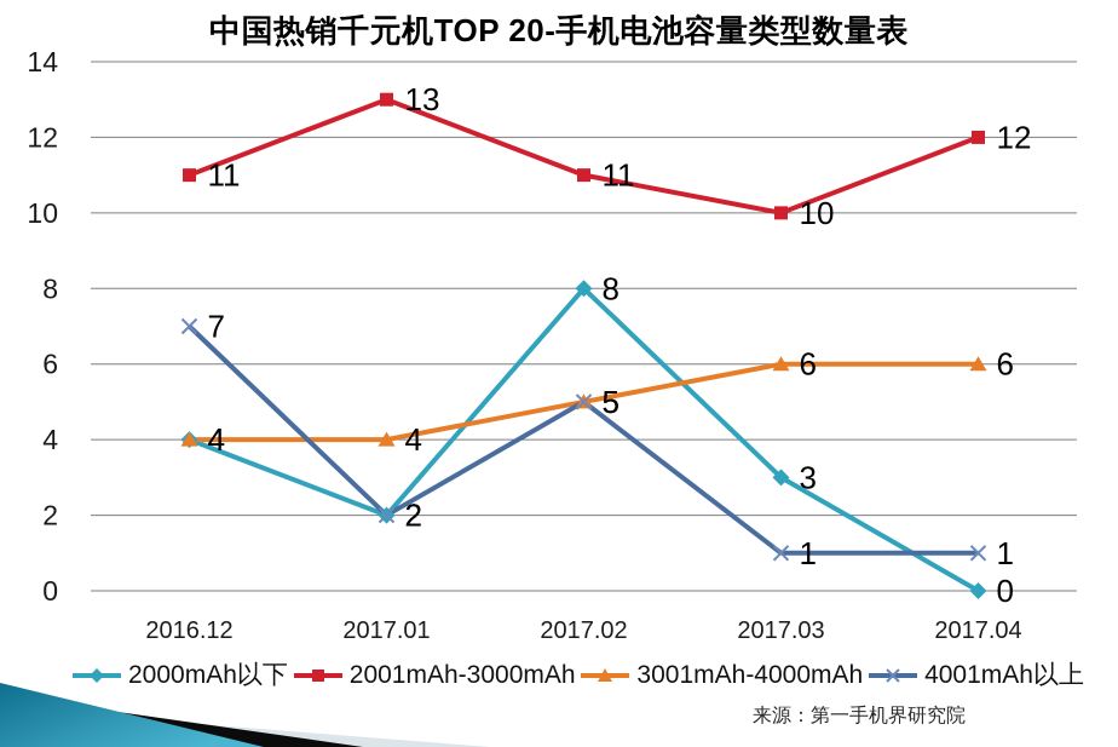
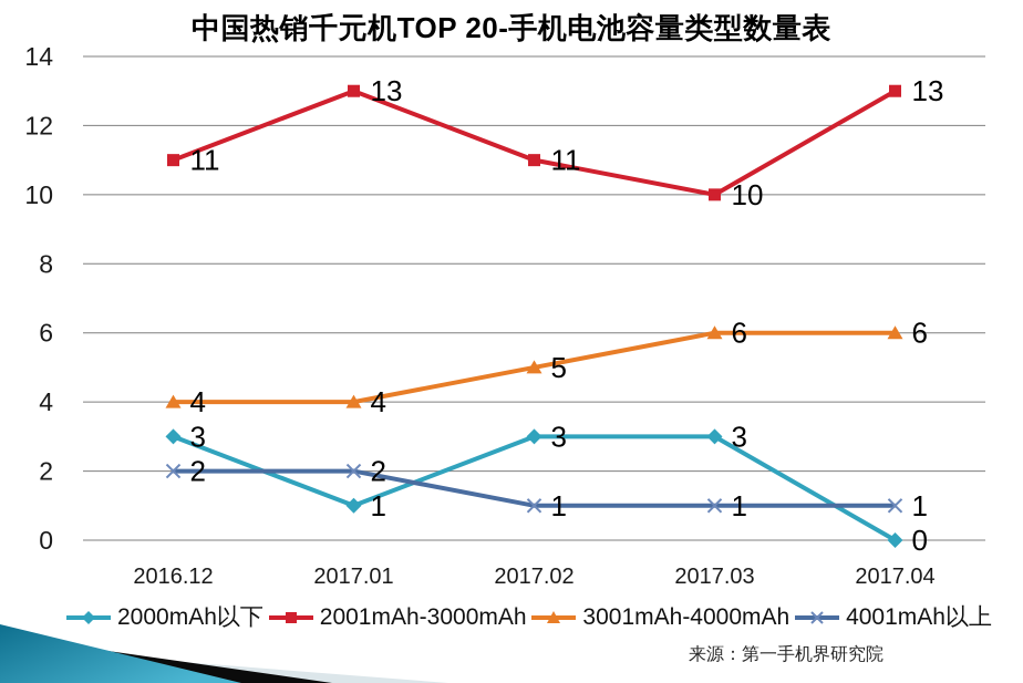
2000mAh以下/2016.12: 4 -> 3
4001mAh以上/2016.12: 7 -> 2
2000mAh以下/2017.01: 2 -> 1
2000mAh以下/2017.02: 8 -> 3
4001mAh以上/2017.02: 5 -> 1
2001mAh-3000mAh/2017.04: 12 -> 13
